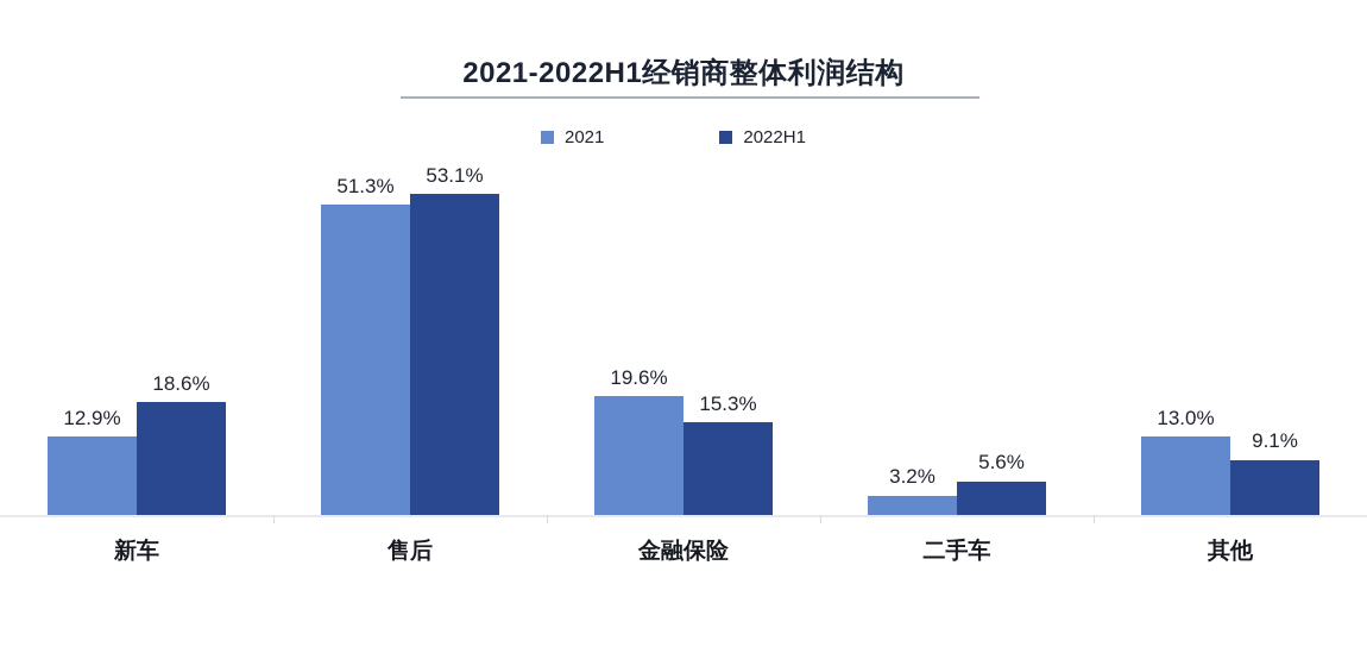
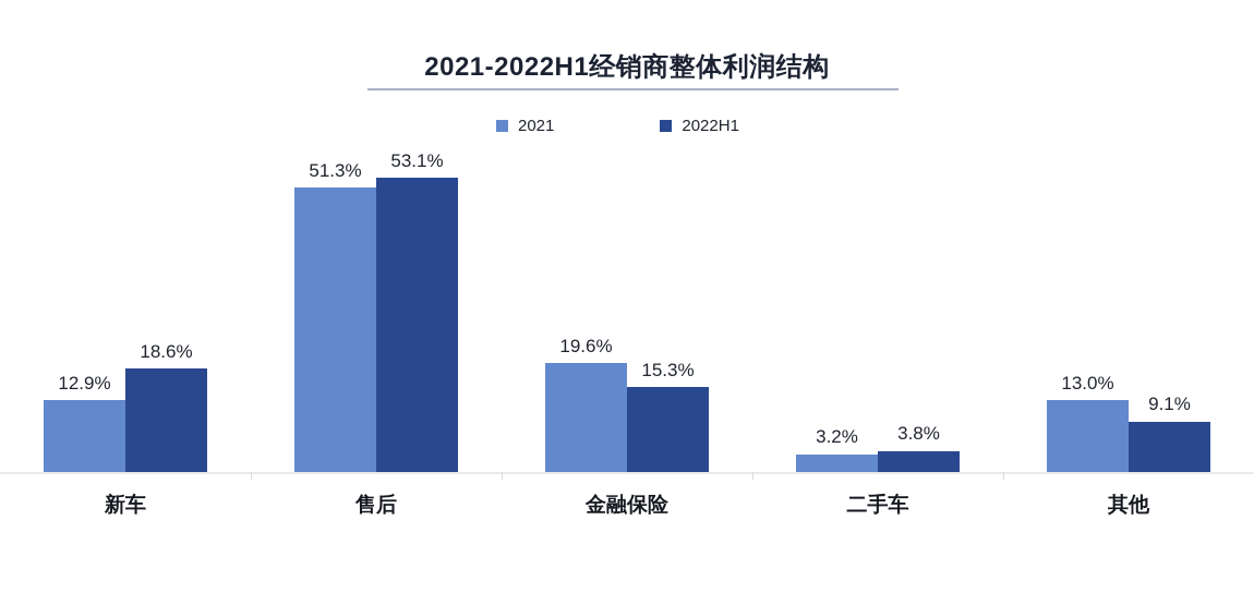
2022H1/二手车: 5.6% -> 3.8%
